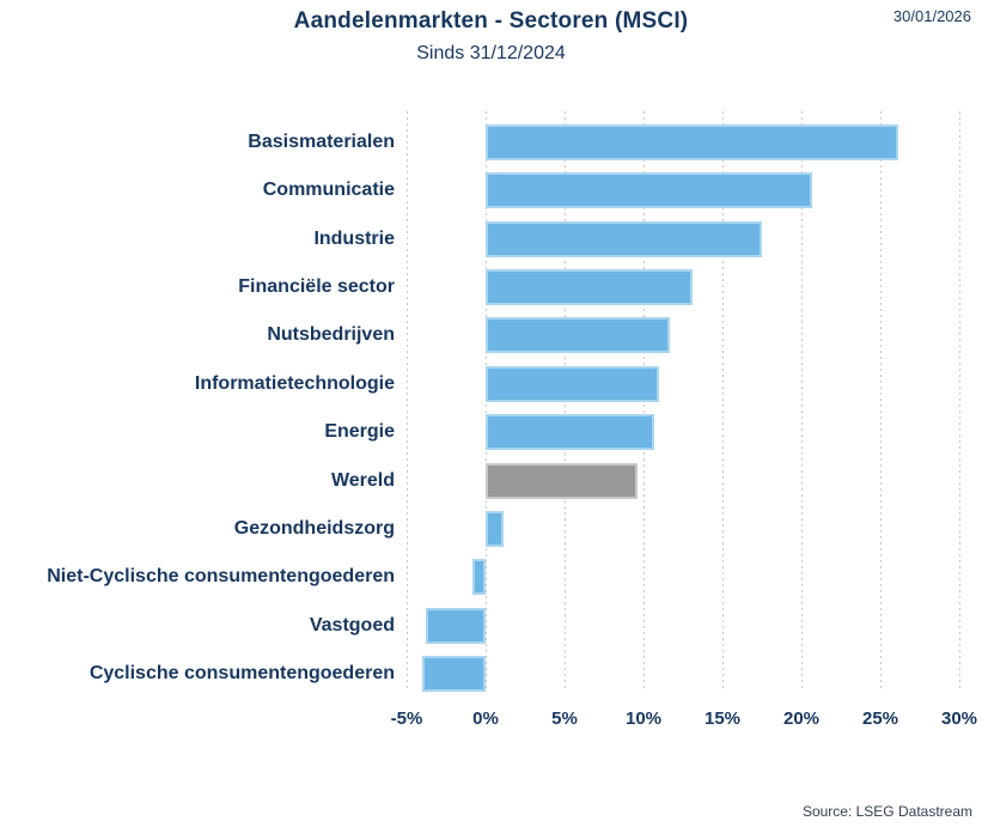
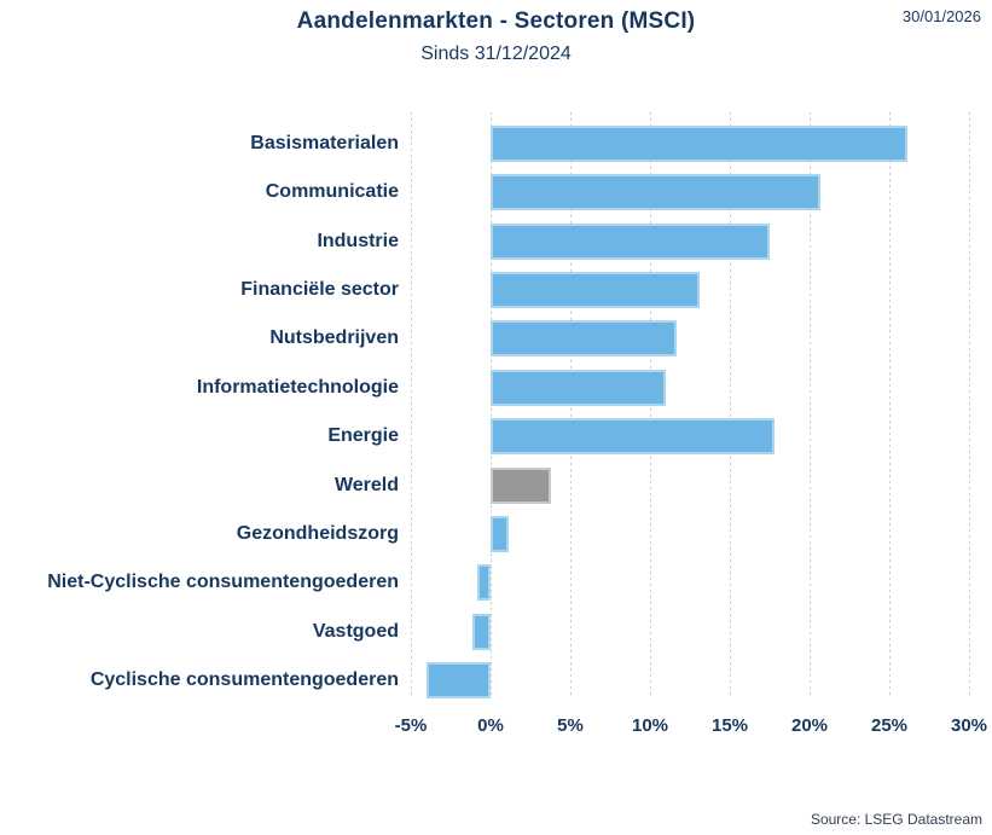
Energie: 10.7% -> 17.8%
Wereld: 9.6% -> 3.8%
Vastgoed: -3.8% -> -1.1%
